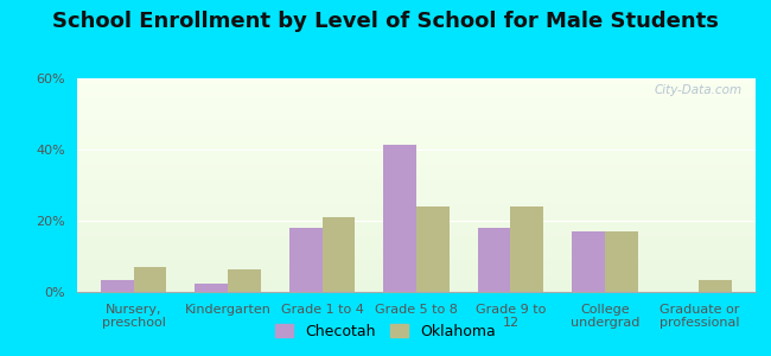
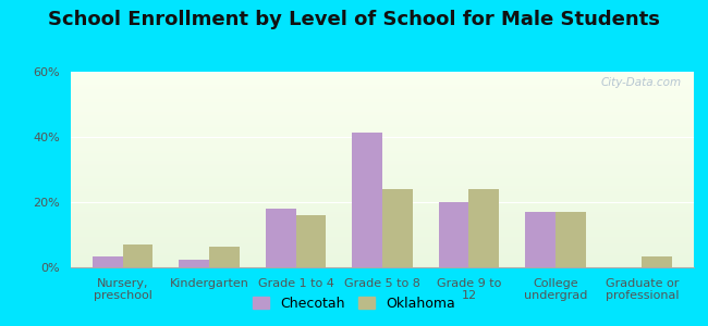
Oklahoma/Grade 1 to 4: 21.0% -> 16.0%
Checotah/Grade 9 to 12: 18.0% -> 20.0%
